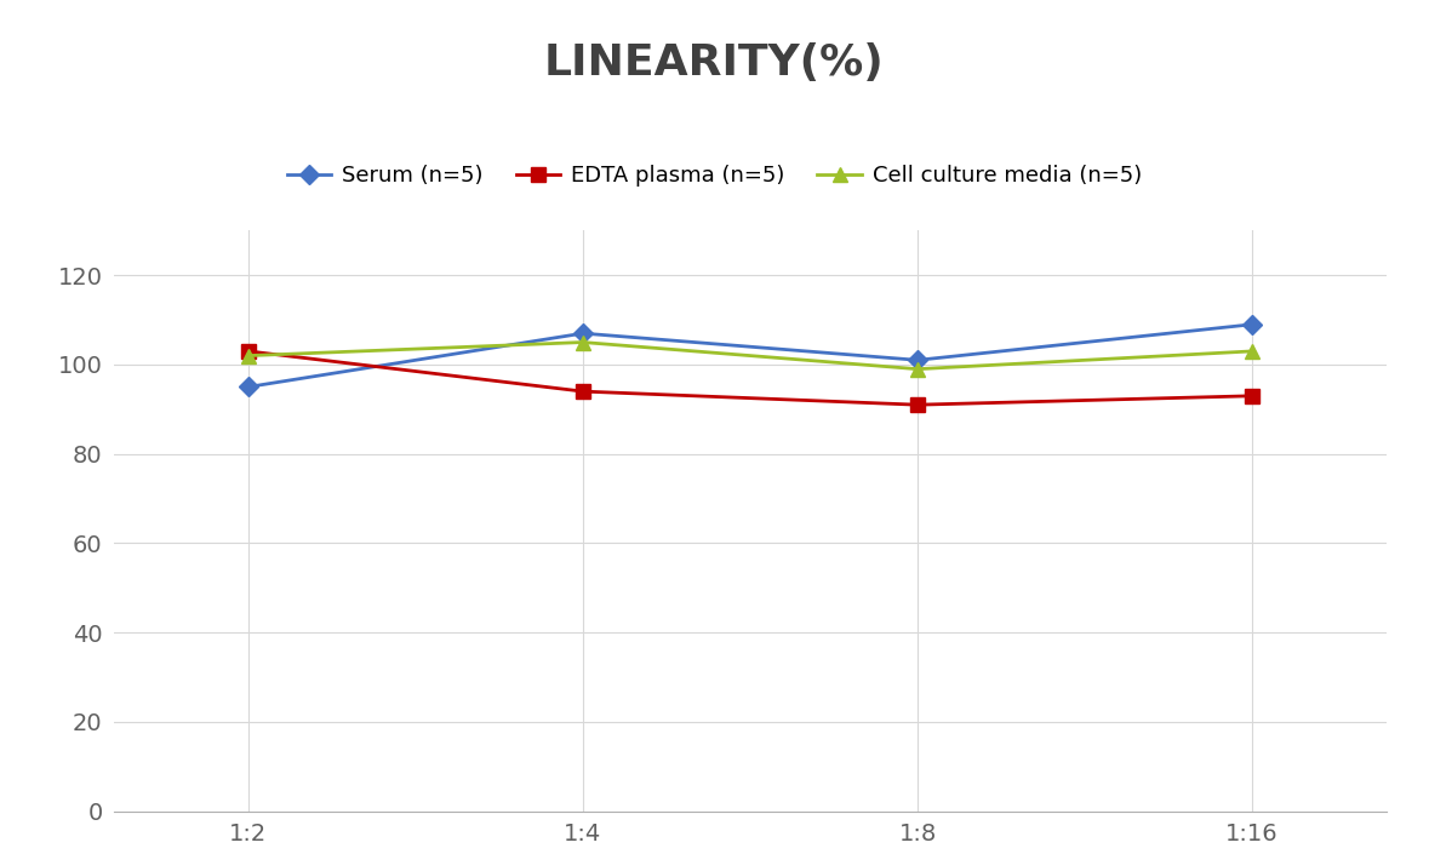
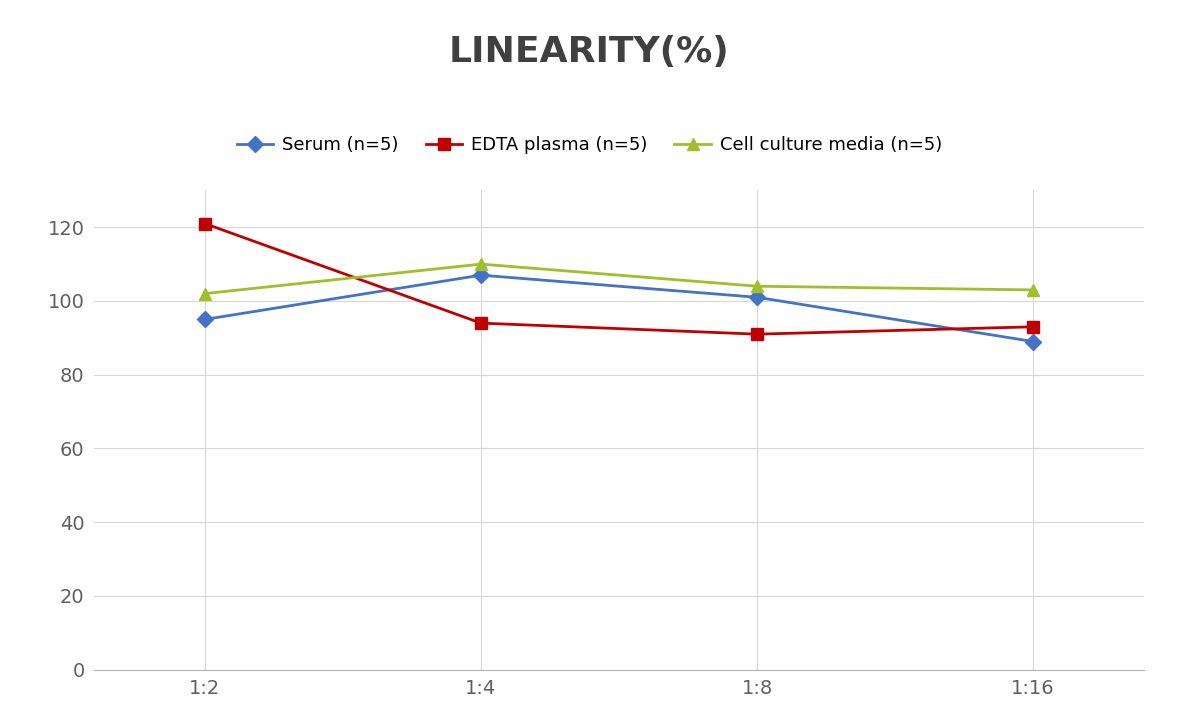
EDTA plasma (n=5)/1:2: 103 -> 121
Cell culture media (n=5)/1:4: 105 -> 110
Cell culture media (n=5)/1:8: 99 -> 104
Serum (n=5)/1:16: 109 -> 89
